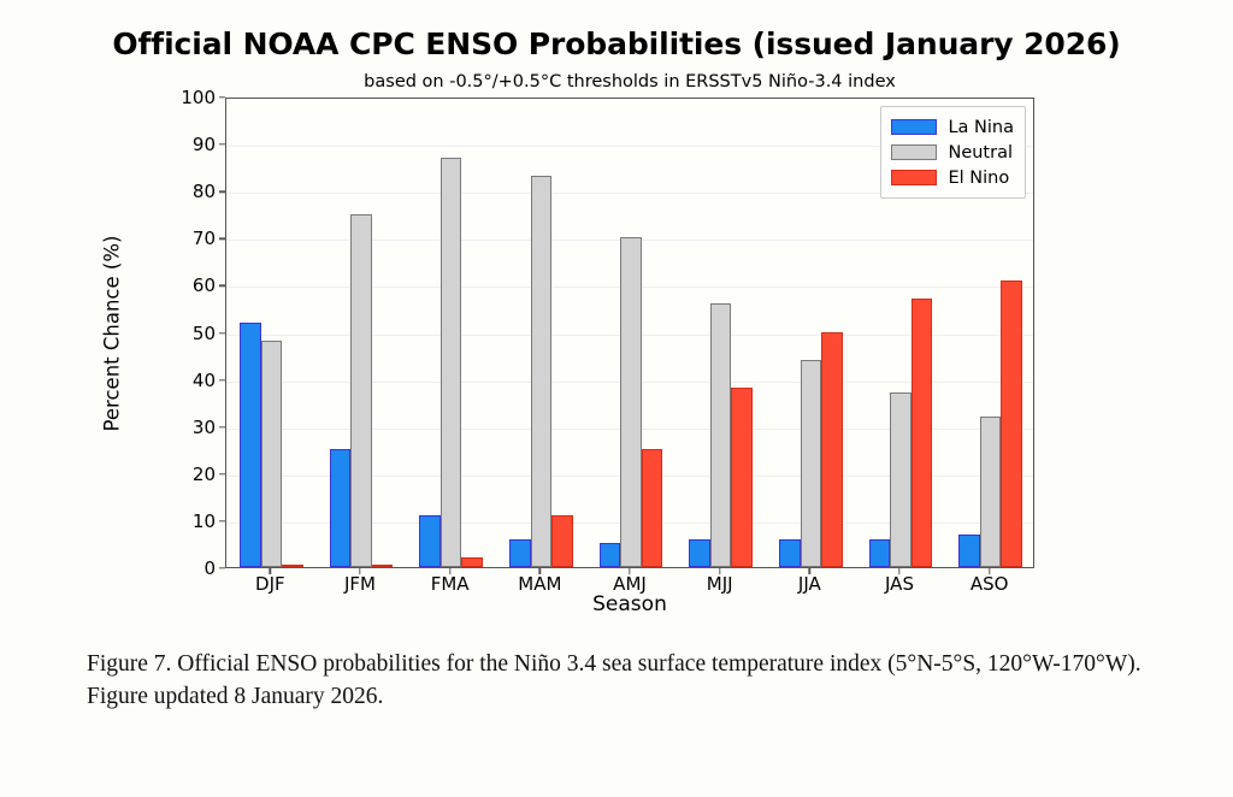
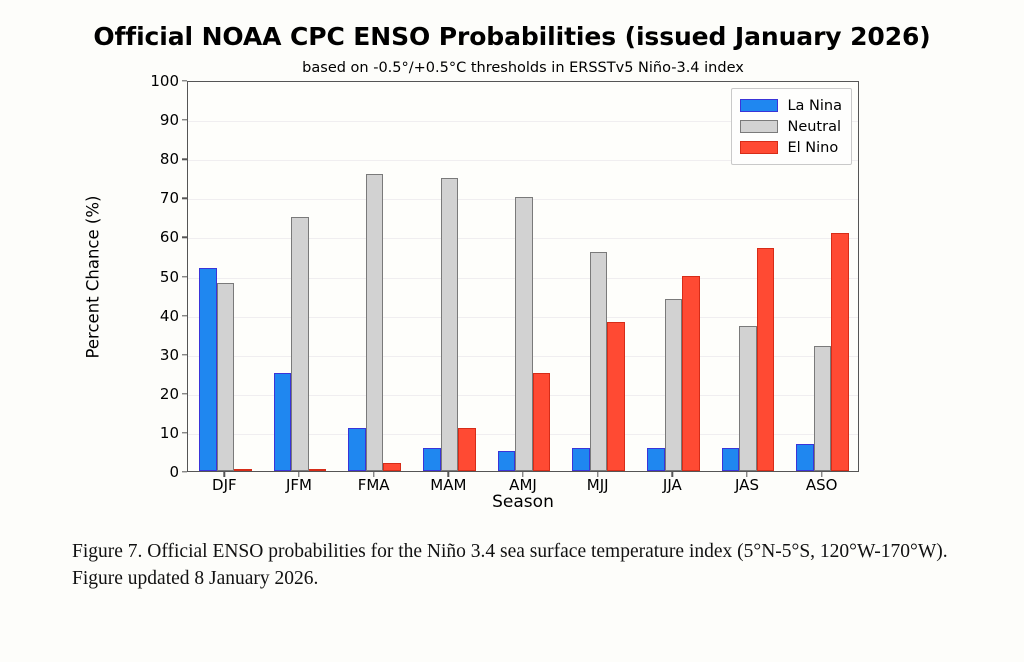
Neutral/JFM: 75 -> 65
Neutral/FMA: 87 -> 76
Neutral/MAM: 83 -> 75
